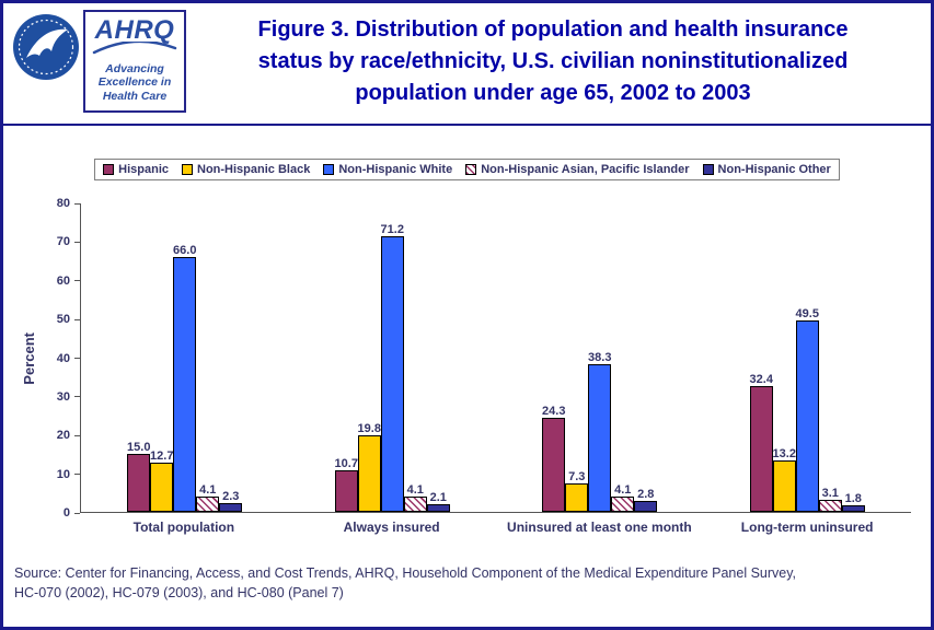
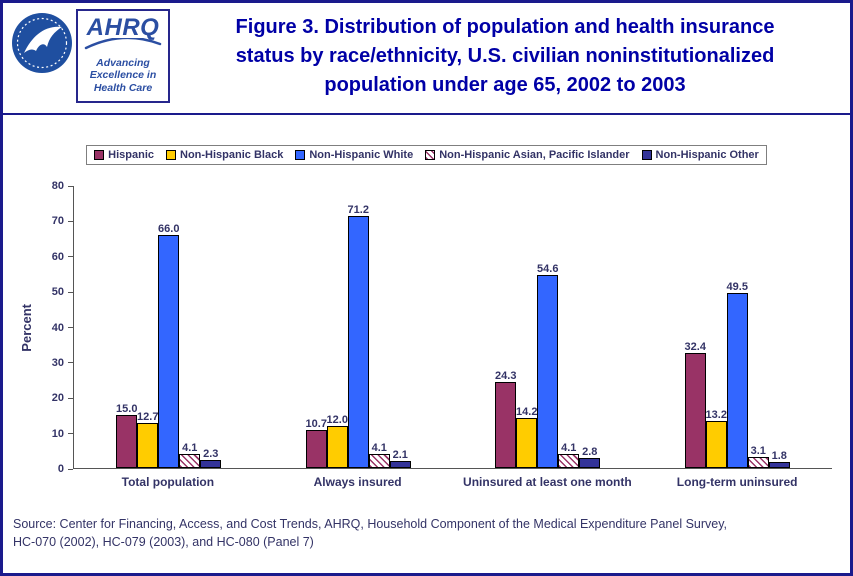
Non-Hispanic Black/Always insured: 19.8 -> 12.0
Non-Hispanic Black/Uninsured at least one month: 7.3 -> 14.2
Non-Hispanic White/Uninsured at least one month: 38.3 -> 54.6
